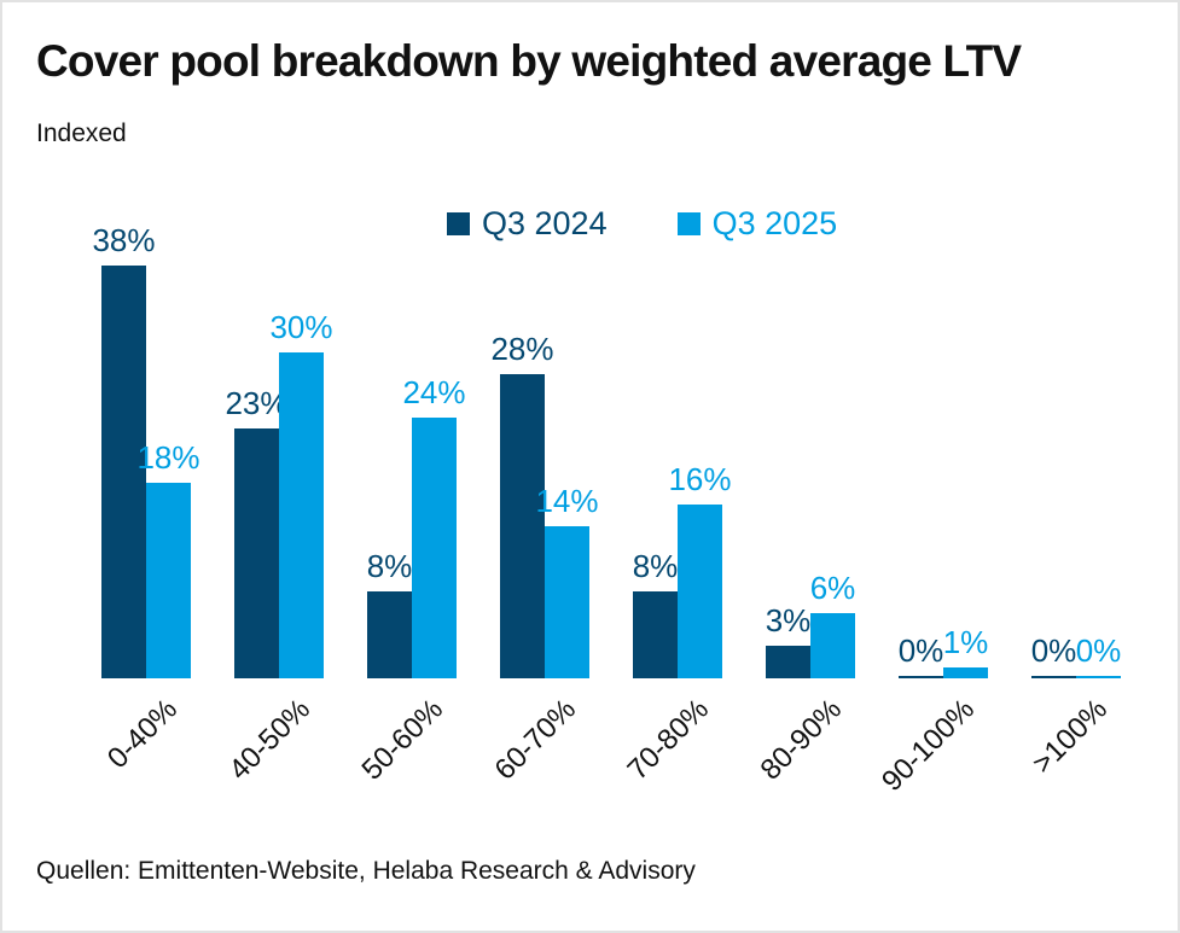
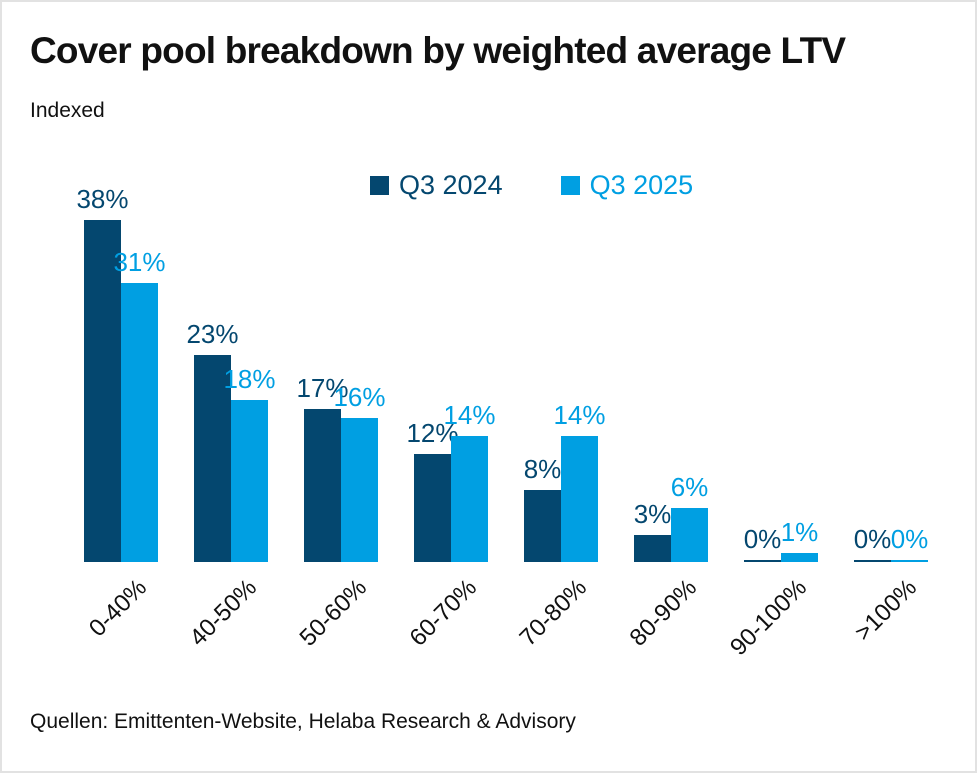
Q3 2025/0-40%: 18% -> 31%
Q3 2025/40-50%: 30% -> 18%
Q3 2024/50-60%: 8% -> 17%
Q3 2025/50-60%: 24% -> 16%
Q3 2024/60-70%: 28% -> 12%
Q3 2025/70-80%: 16% -> 14%
